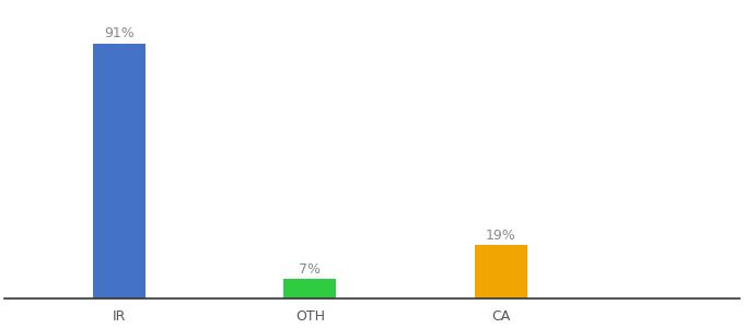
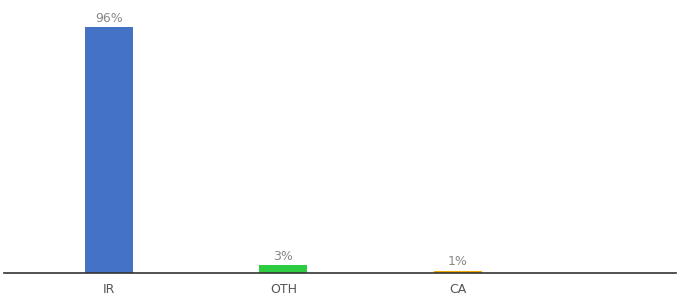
IR: 91% -> 96%
OTH: 7% -> 3%
CA: 19% -> 1%
